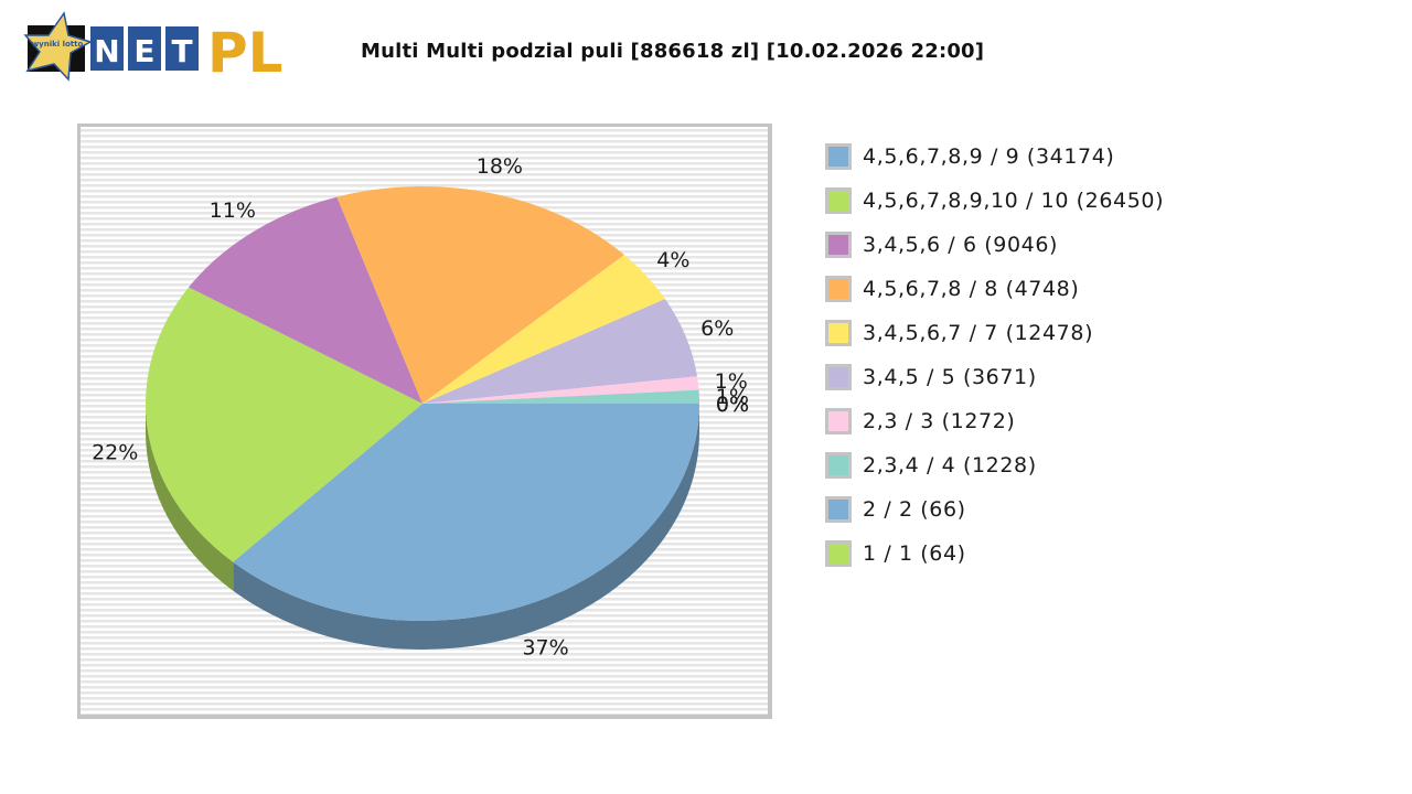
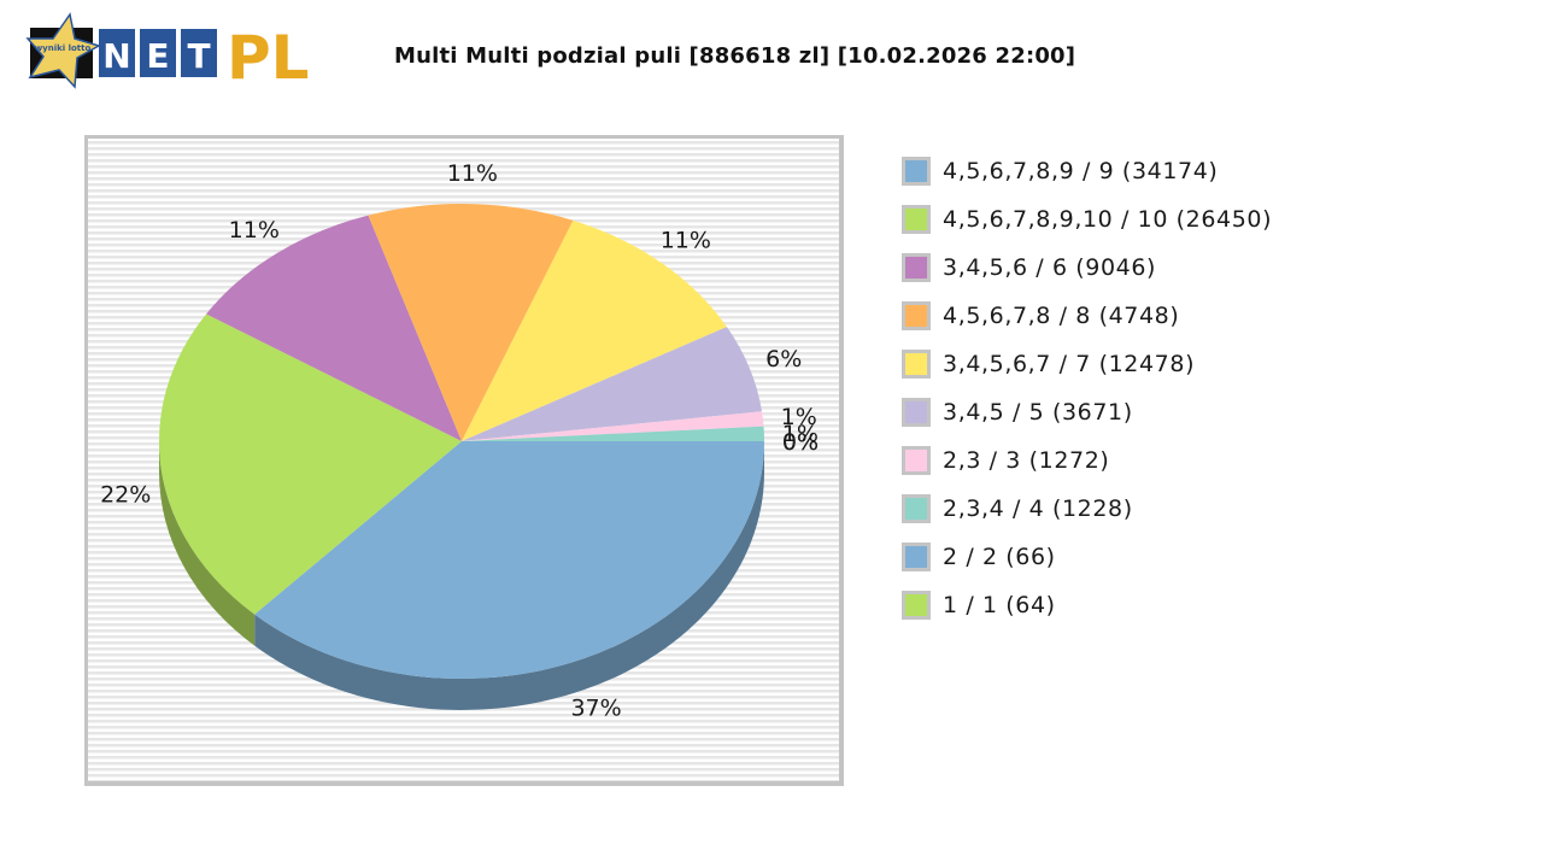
4,5,6,7,8 / 8 (4748): 18% -> 11%
3,4,5,6,7 / 7 (12478): 4% -> 11%
